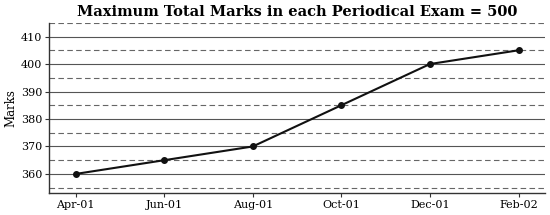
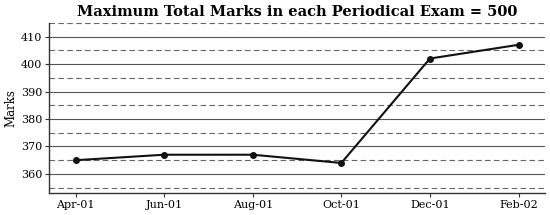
Apr-01: 360 -> 365
Jun-01: 365 -> 367
Aug-01: 370 -> 367
Oct-01: 385 -> 364
Dec-01: 400 -> 402
Feb-02: 405 -> 407
